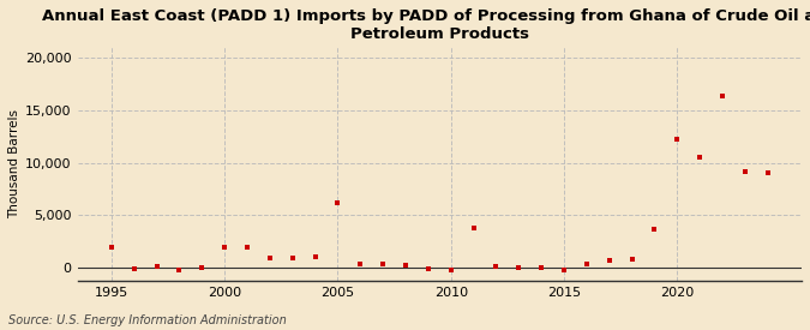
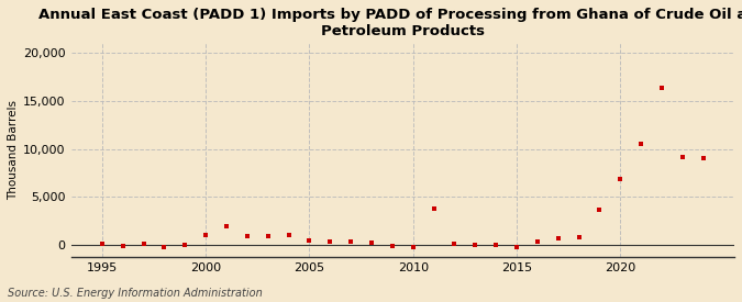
1995: 2,000 -> 100
2000: 2,000 -> 1,100
2005: 6,200 -> 400
2020: 12,200 -> 6,900
